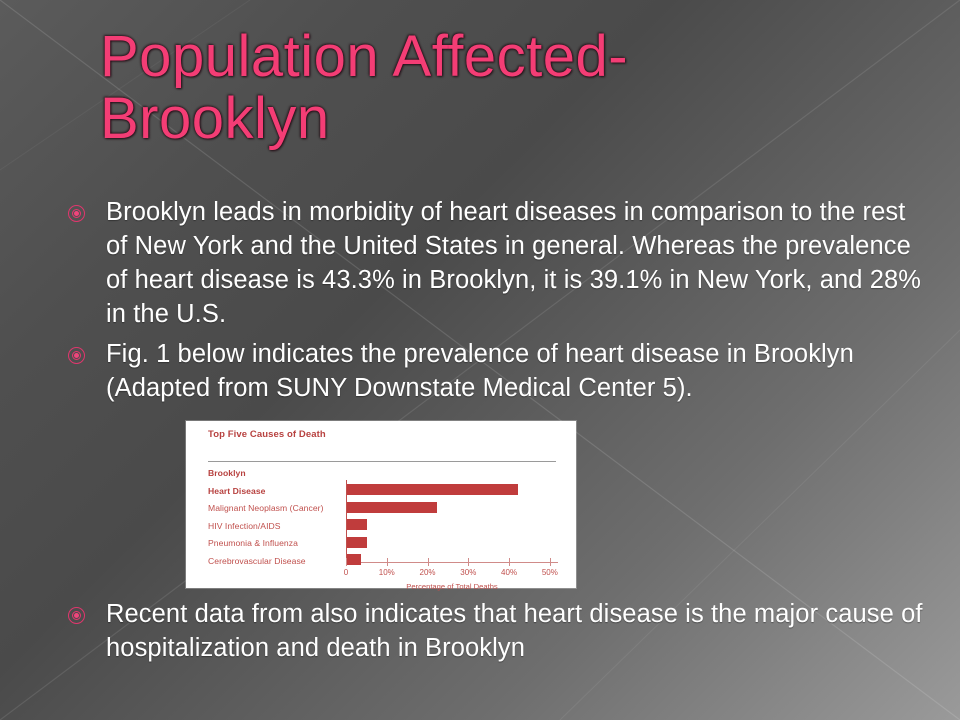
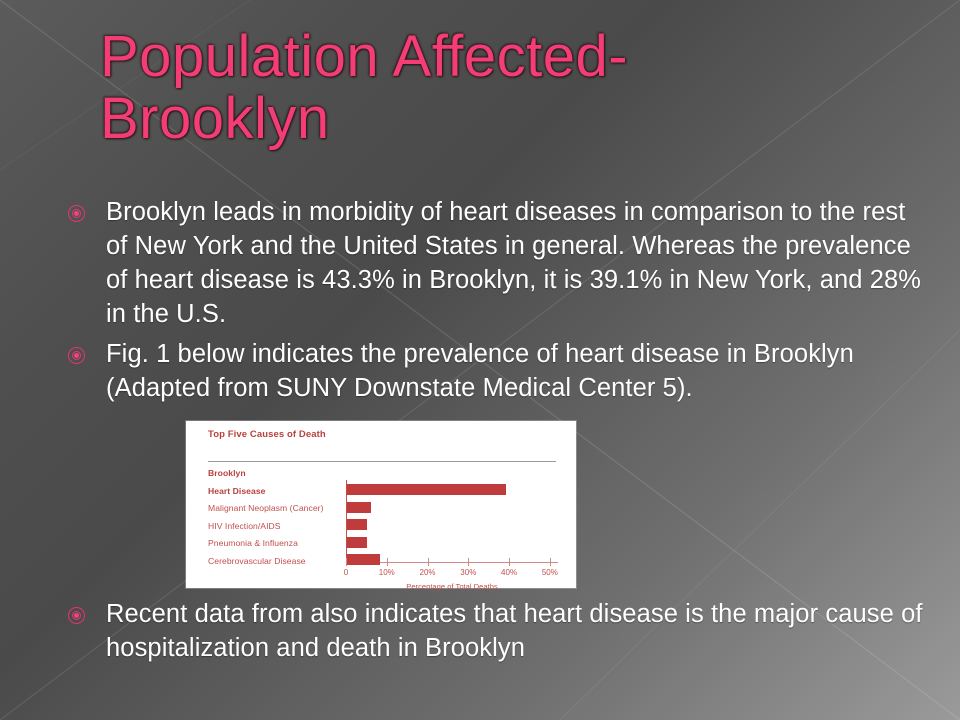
Heart Disease: 42% -> 39%
Malignant Neoplasm (Cancer): 22% -> 6%
Cerebrovascular Disease: 4% -> 8%
